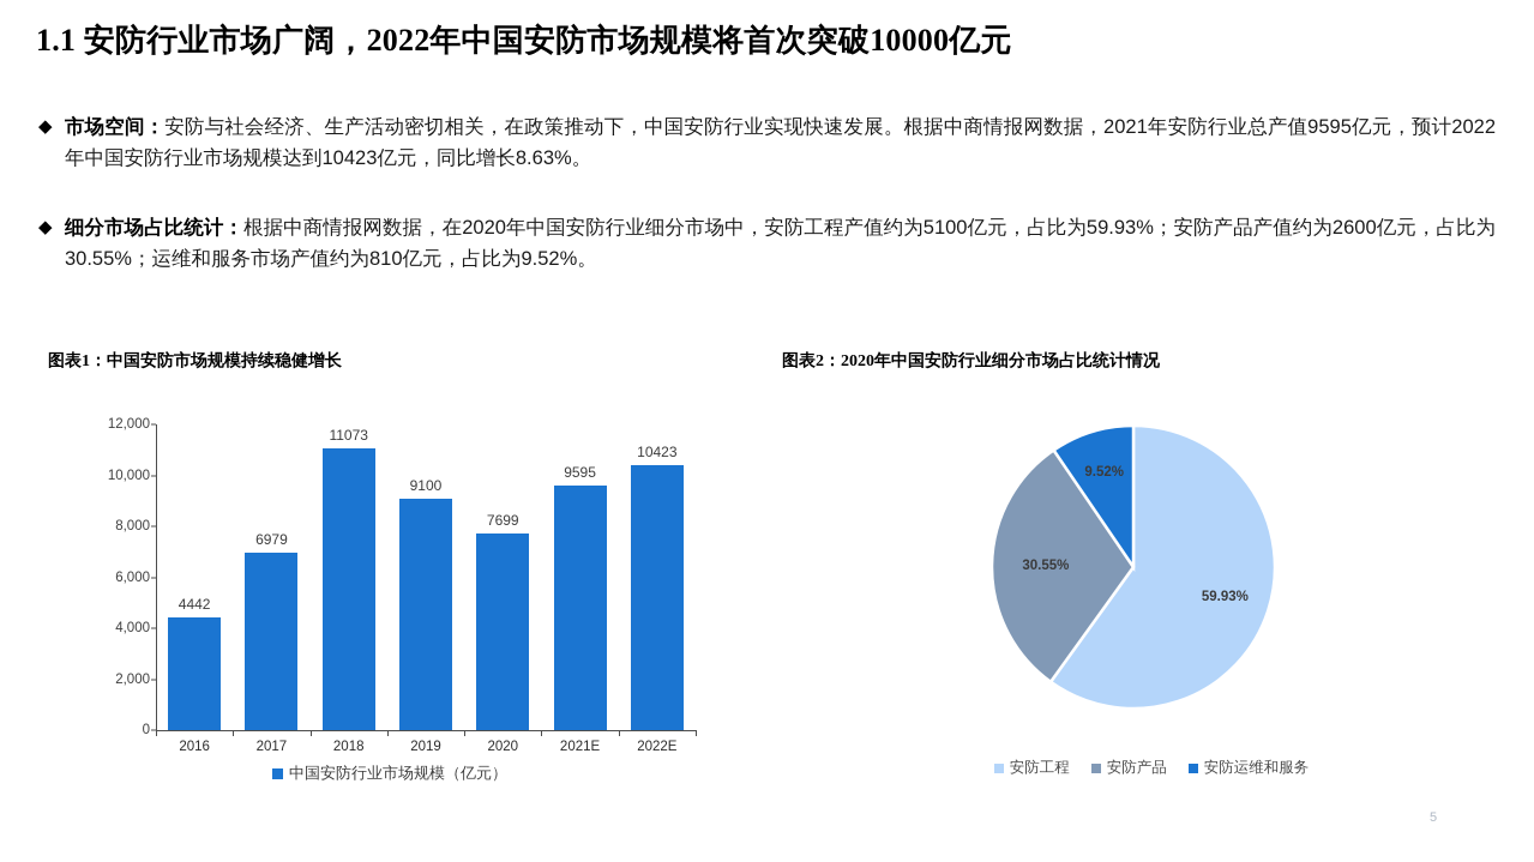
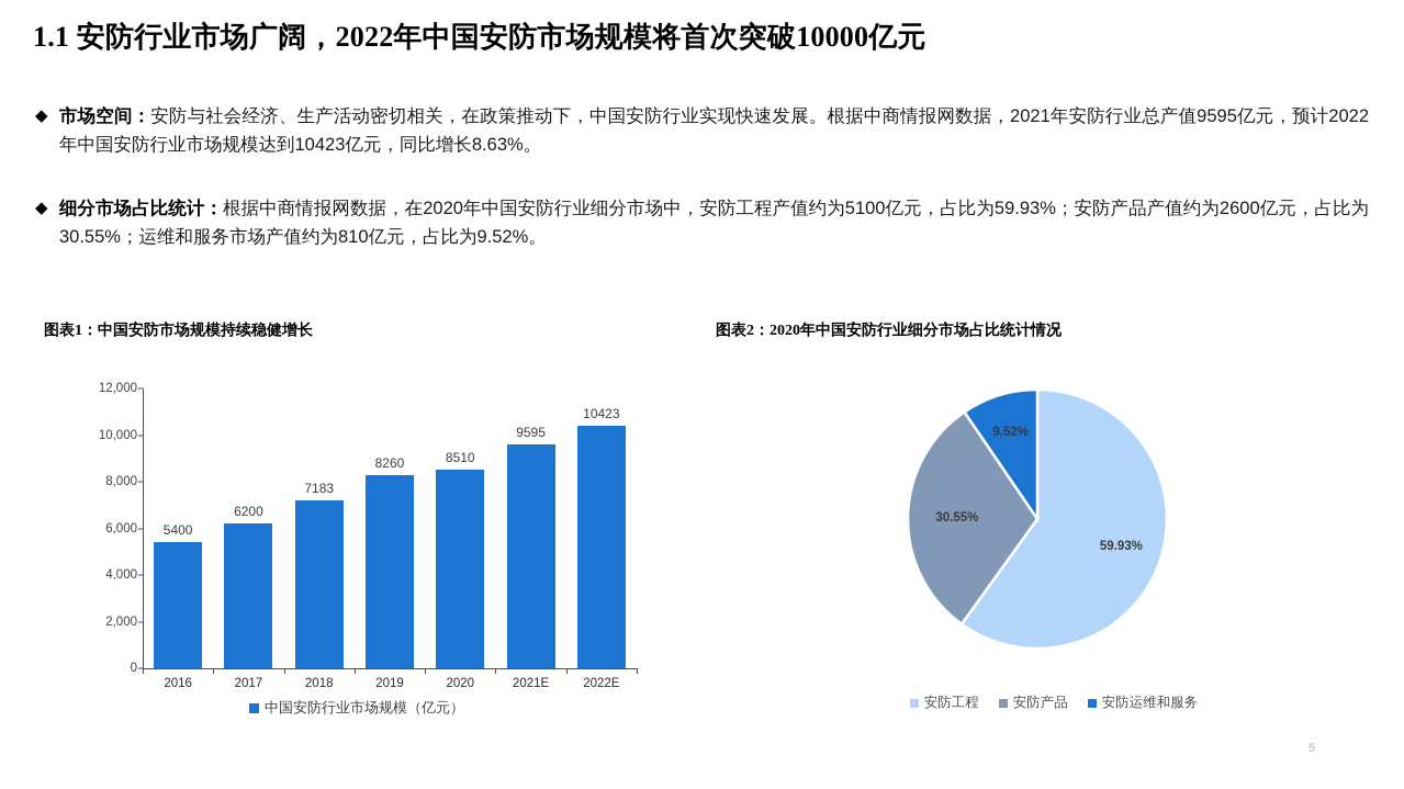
图表1：中国安防市场规模持续稳健增长/2016: 4442 -> 5400
图表1：中国安防市场规模持续稳健增长/2017: 6979 -> 6200
图表1：中国安防市场规模持续稳健增长/2018: 11073 -> 7183
图表1：中国安防市场规模持续稳健增长/2019: 9100 -> 8260
图表1：中国安防市场规模持续稳健增长/2020: 7699 -> 8510
